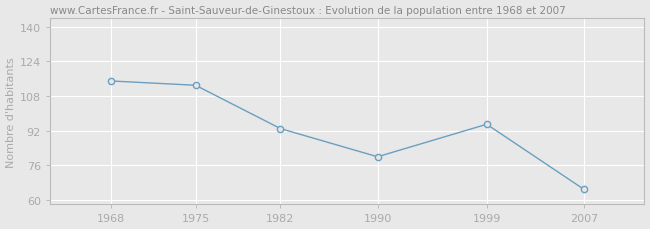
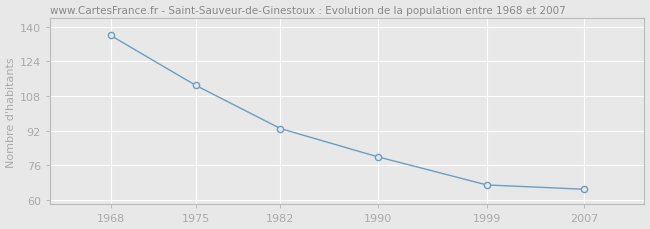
1968: 115 -> 136
1999: 95 -> 67
